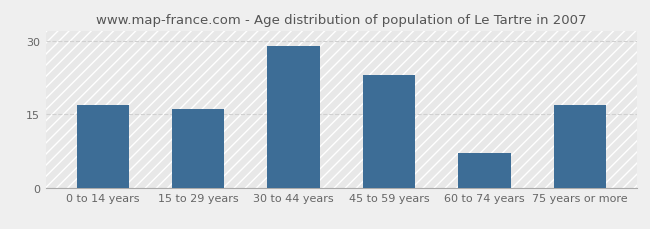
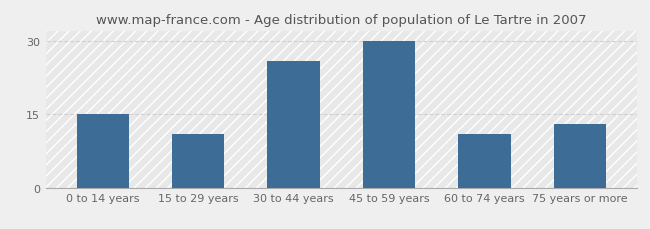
0 to 14 years: 17 -> 15
15 to 29 years: 16 -> 11
30 to 44 years: 29 -> 26
45 to 59 years: 23 -> 30
60 to 74 years: 7 -> 11
75 years or more: 17 -> 13
